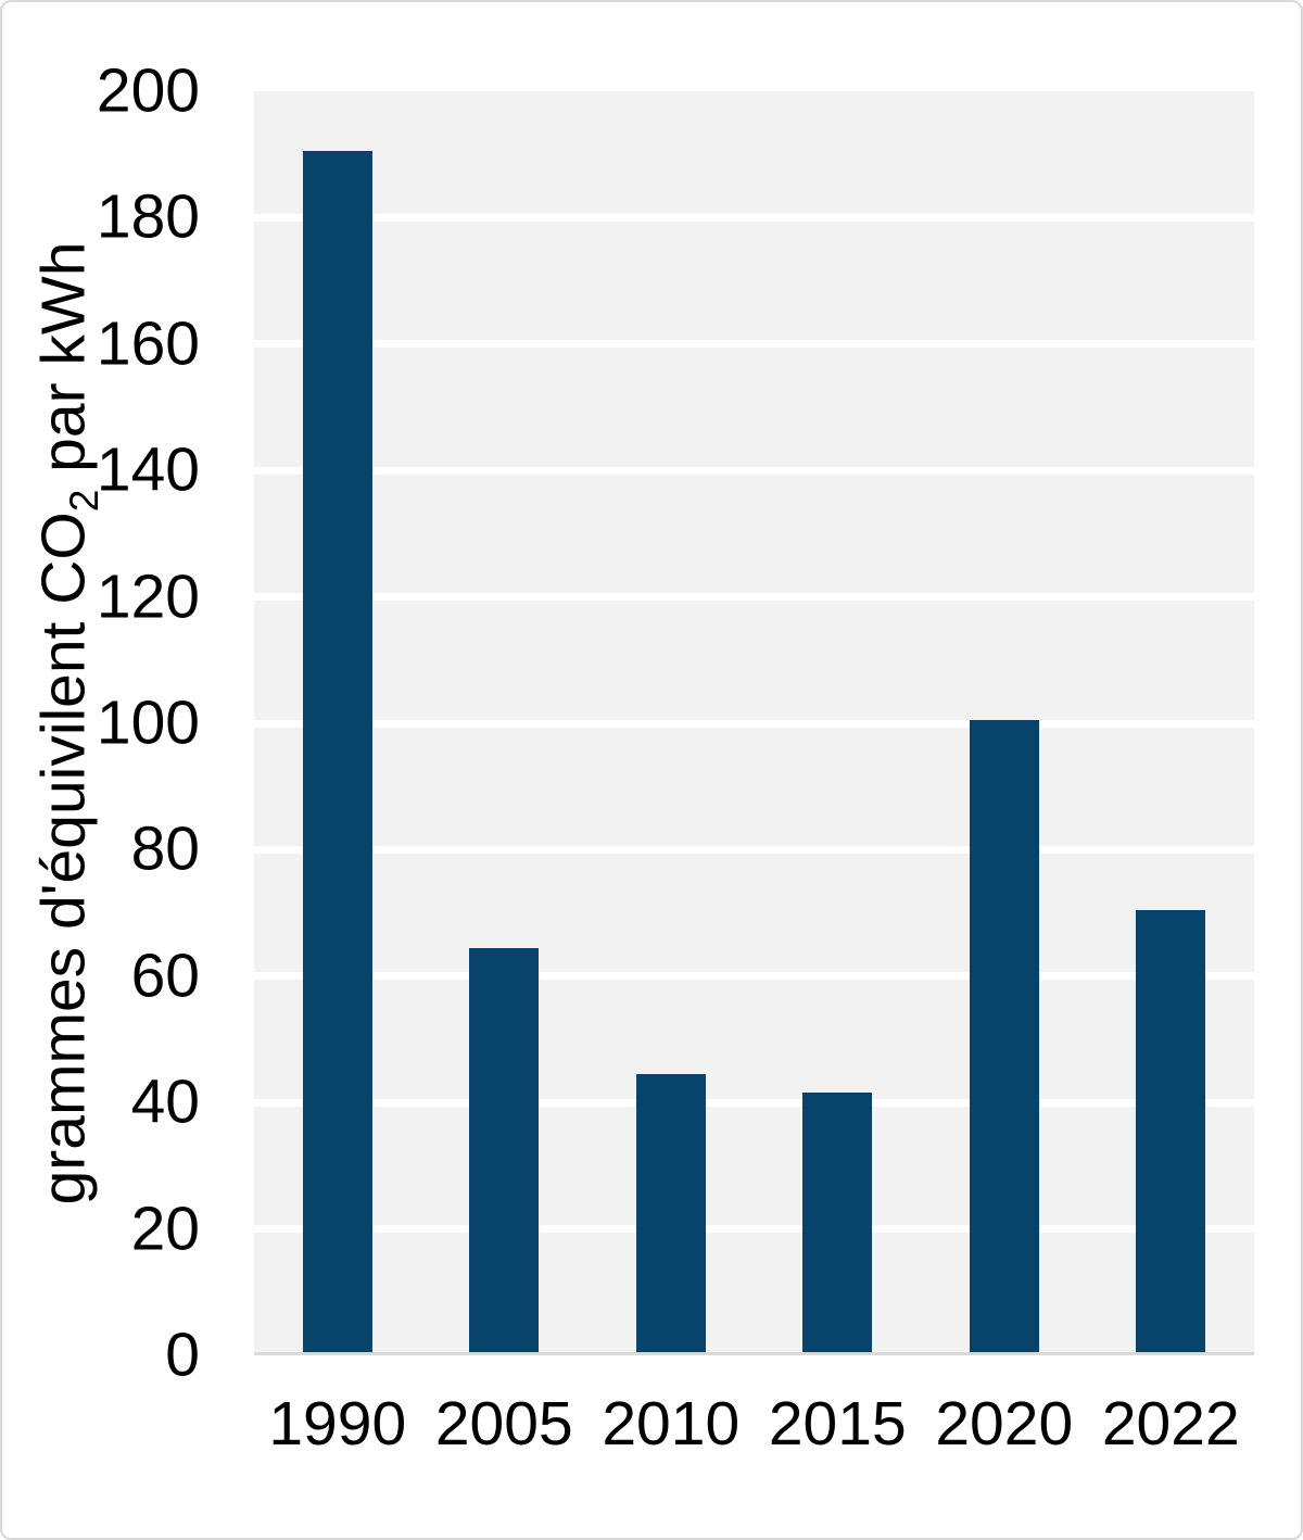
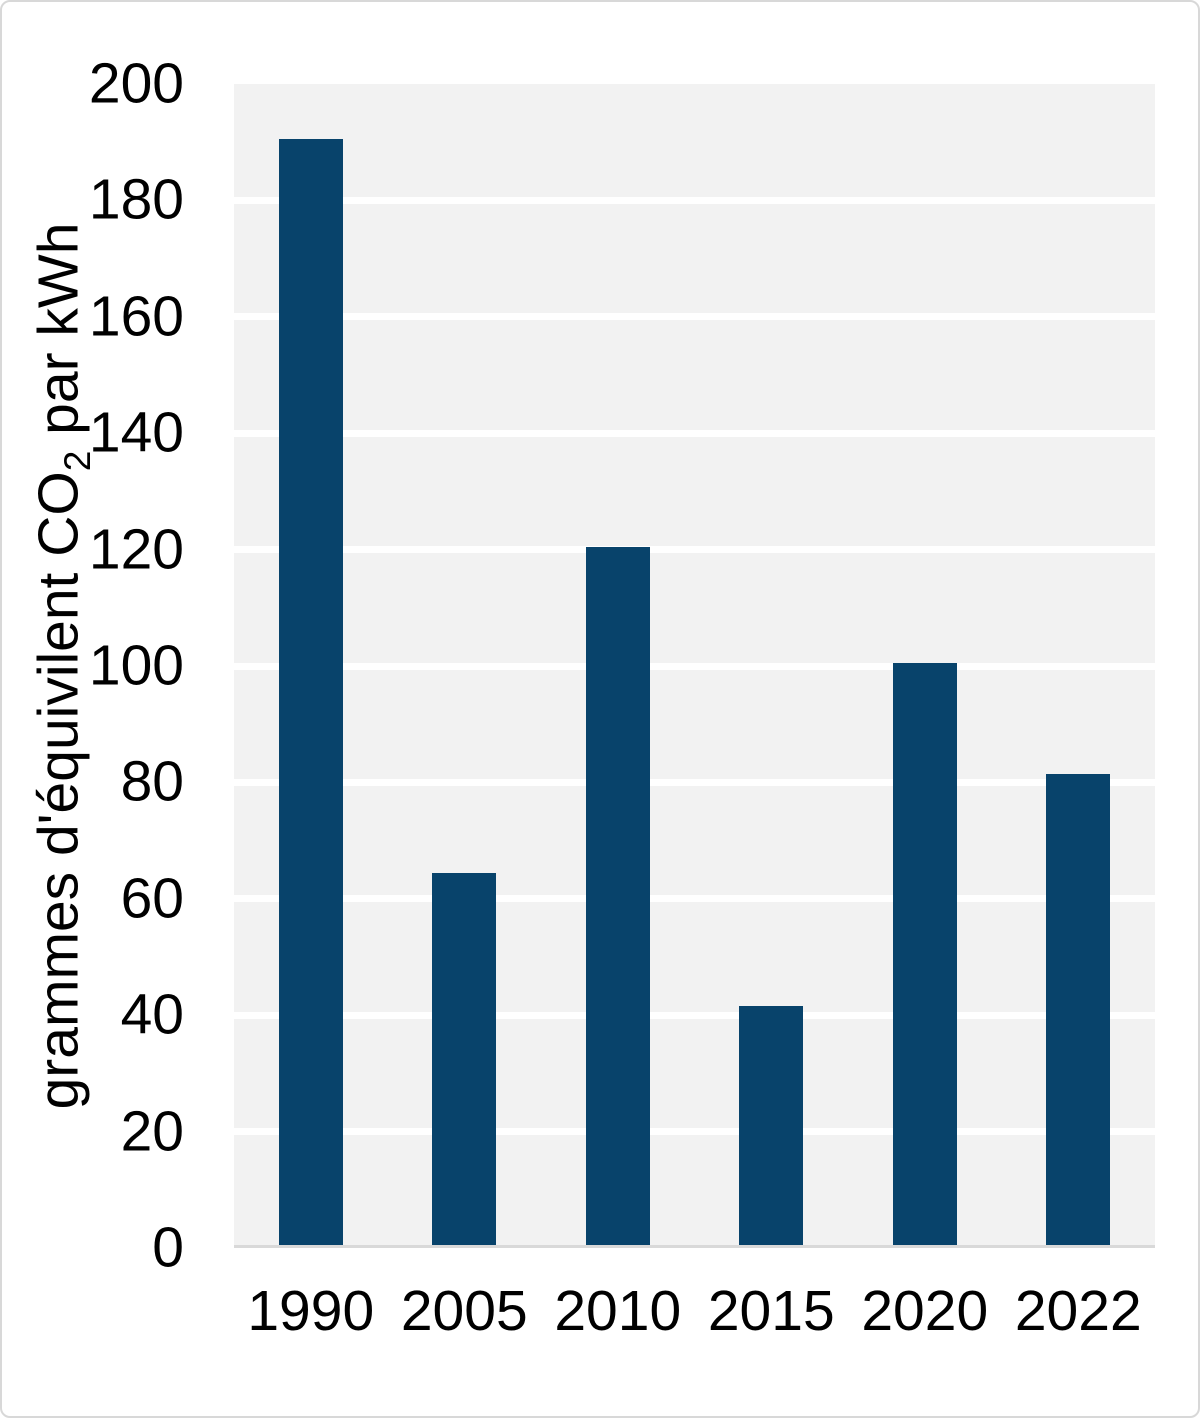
2010: 44 -> 120
2022: 70 -> 81
